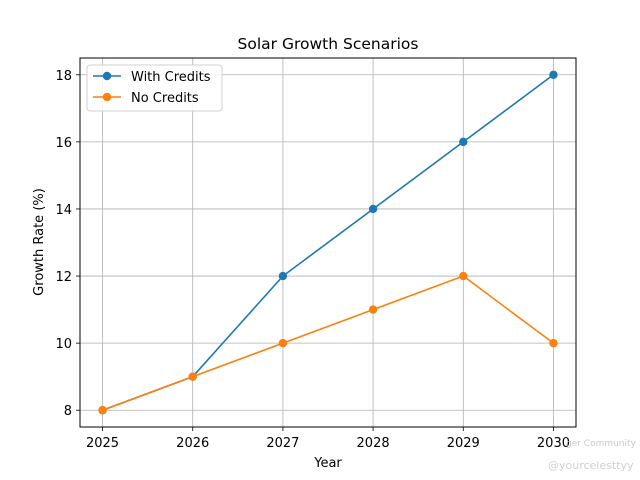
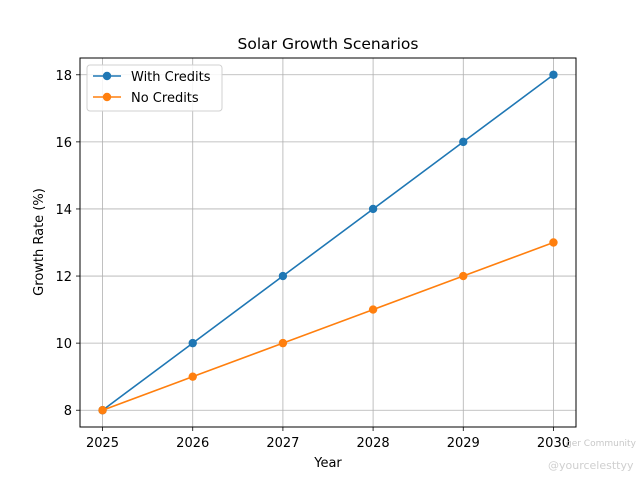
With Credits/2026: 9 -> 10
No Credits/2030: 10 -> 13
